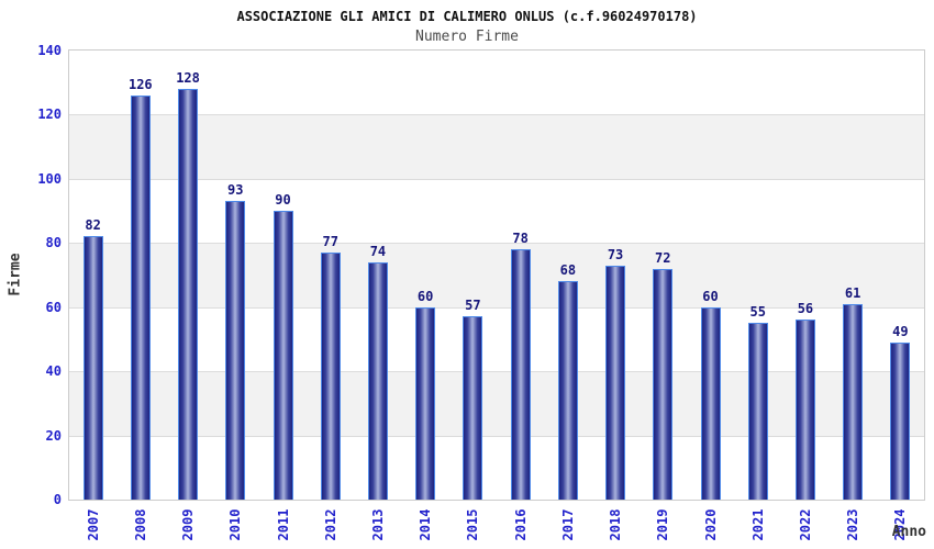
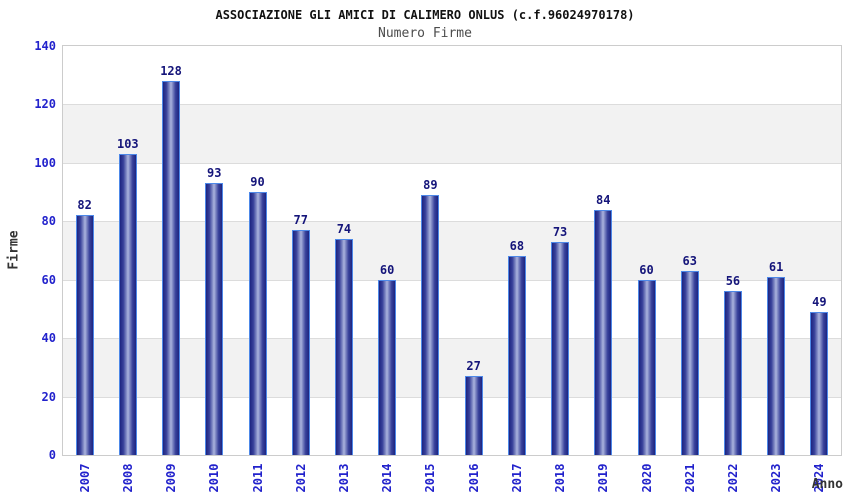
2008: 126 -> 103
2015: 57 -> 89
2016: 78 -> 27
2019: 72 -> 84
2021: 55 -> 63
